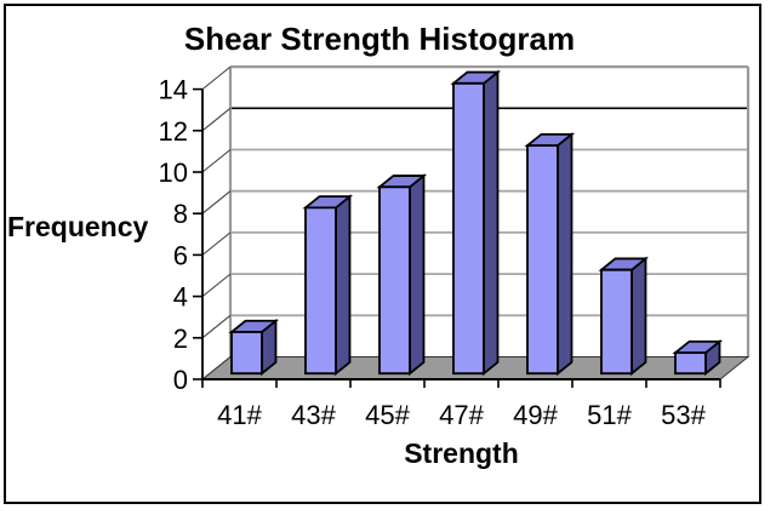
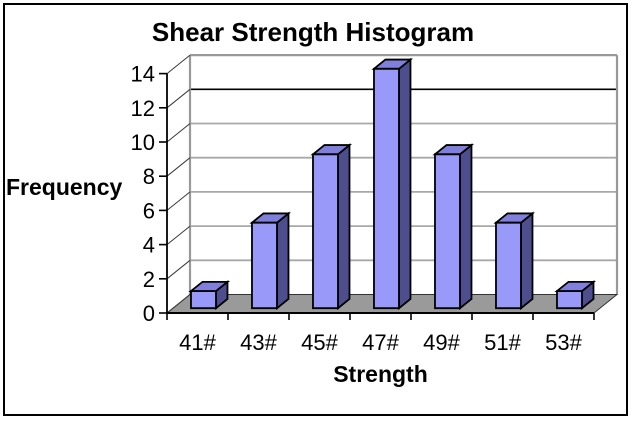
41#: 2 -> 1
43#: 8 -> 5
49#: 11 -> 9
